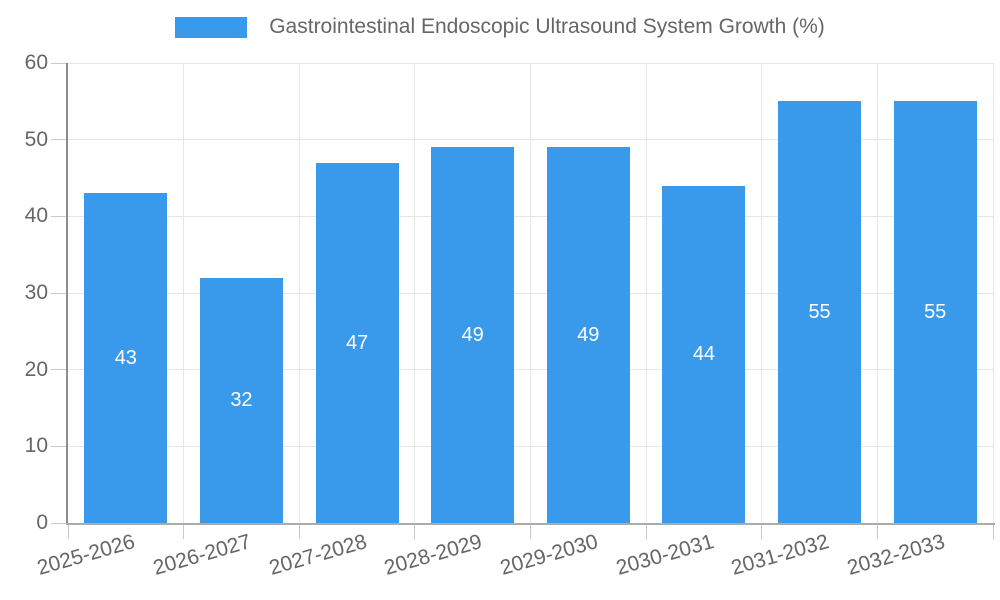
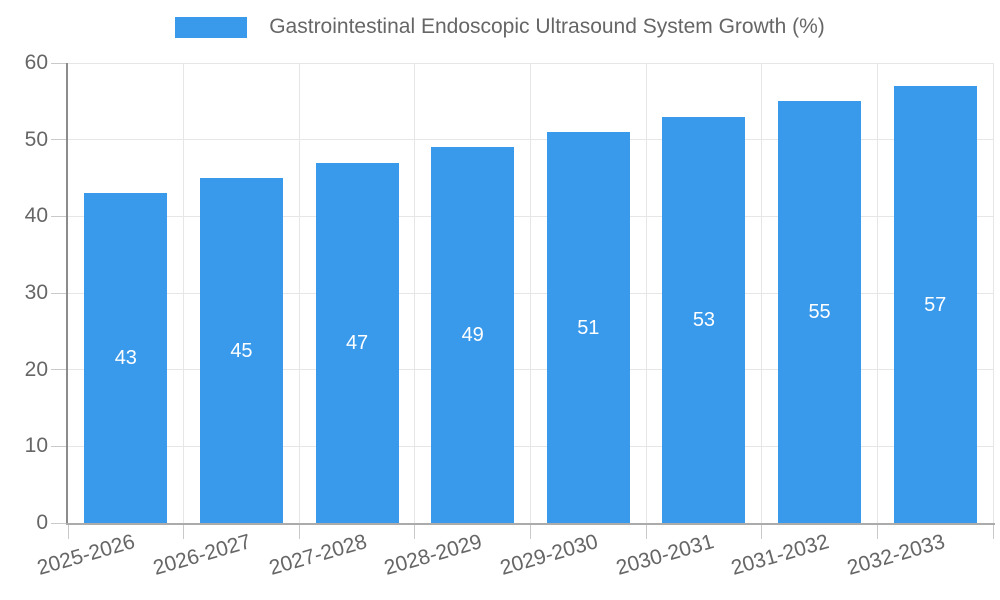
2026-2027: 32 -> 45
2029-2030: 49 -> 51
2030-2031: 44 -> 53
2032-2033: 55 -> 57
